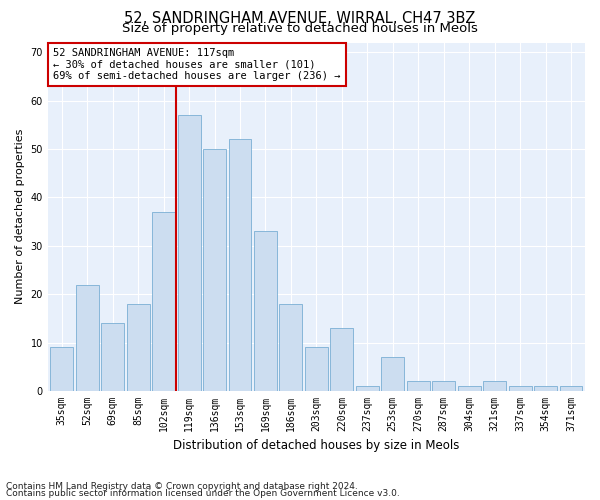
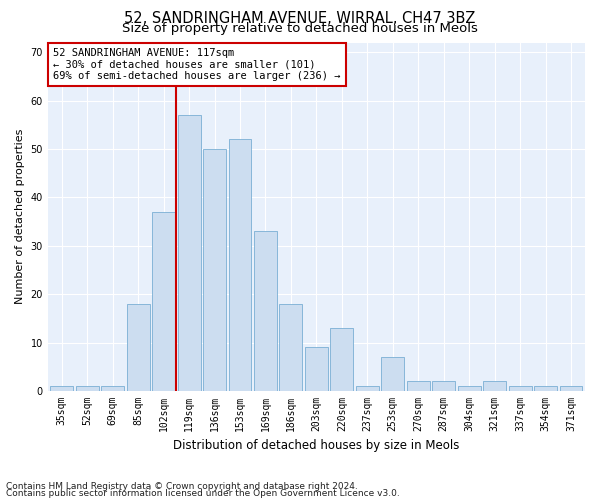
35sqm: 9 -> 1
52sqm: 22 -> 1
69sqm: 14 -> 1
